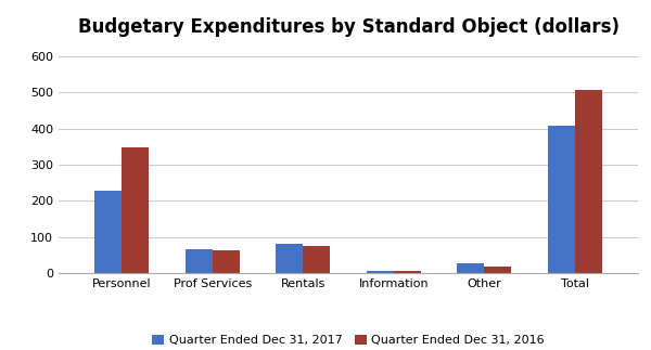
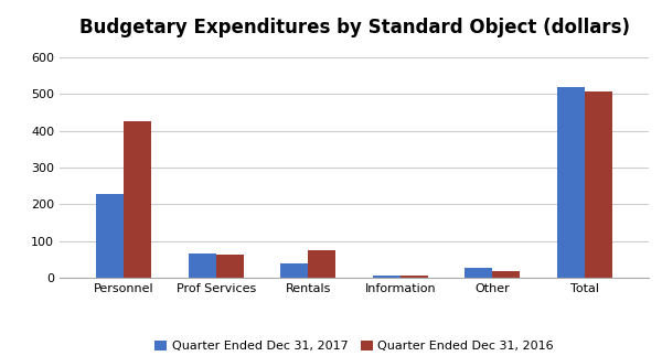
Quarter Ended Dec 31, 2016/Personnel: 348 -> 425
Quarter Ended Dec 31, 2017/Rentals: 80 -> 40
Quarter Ended Dec 31, 2017/Total: 407 -> 520
